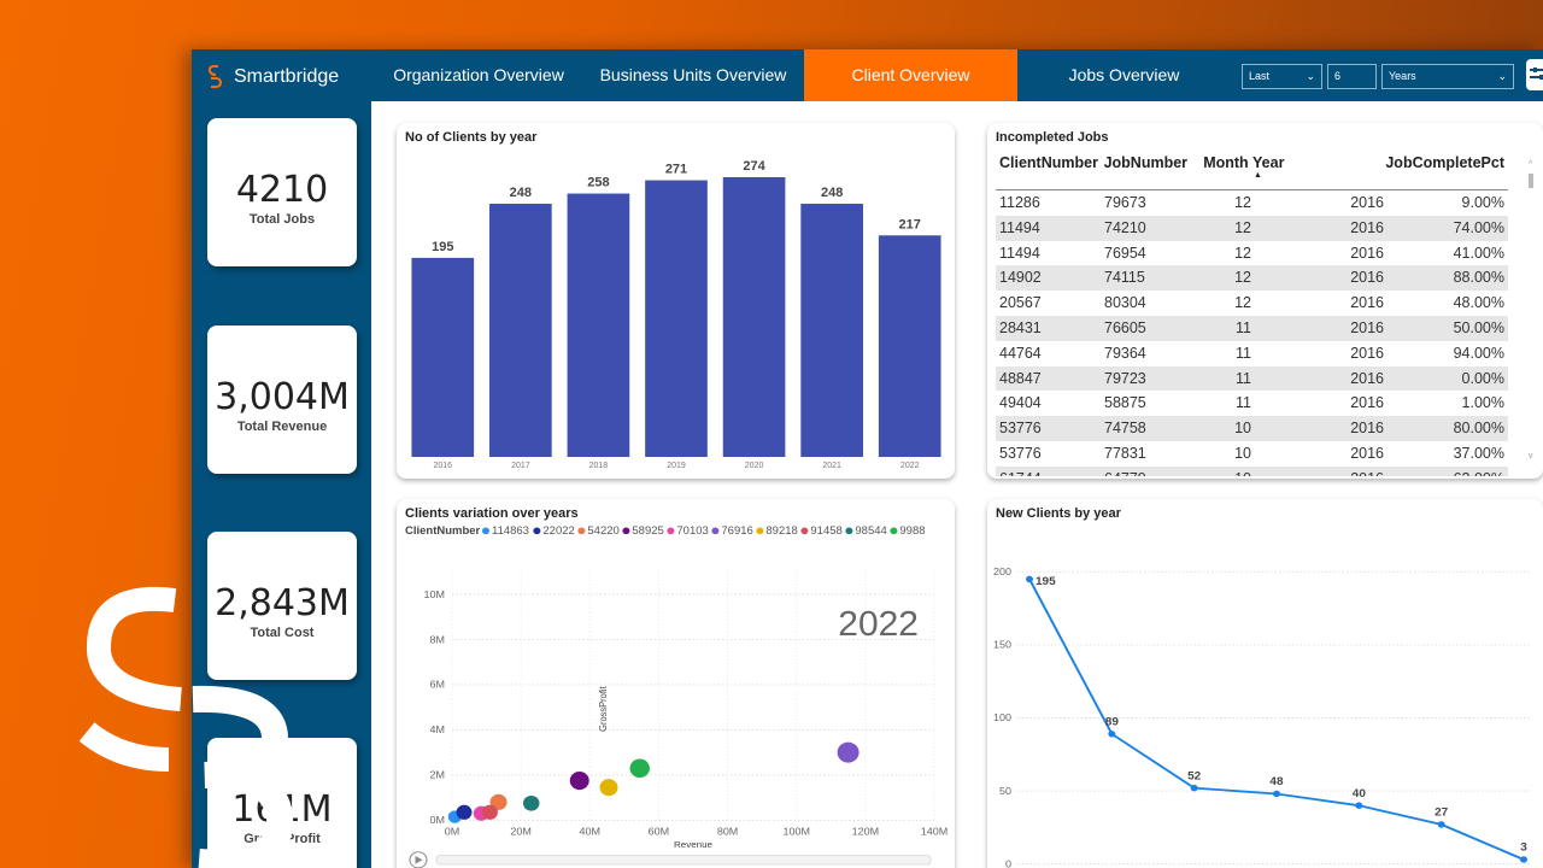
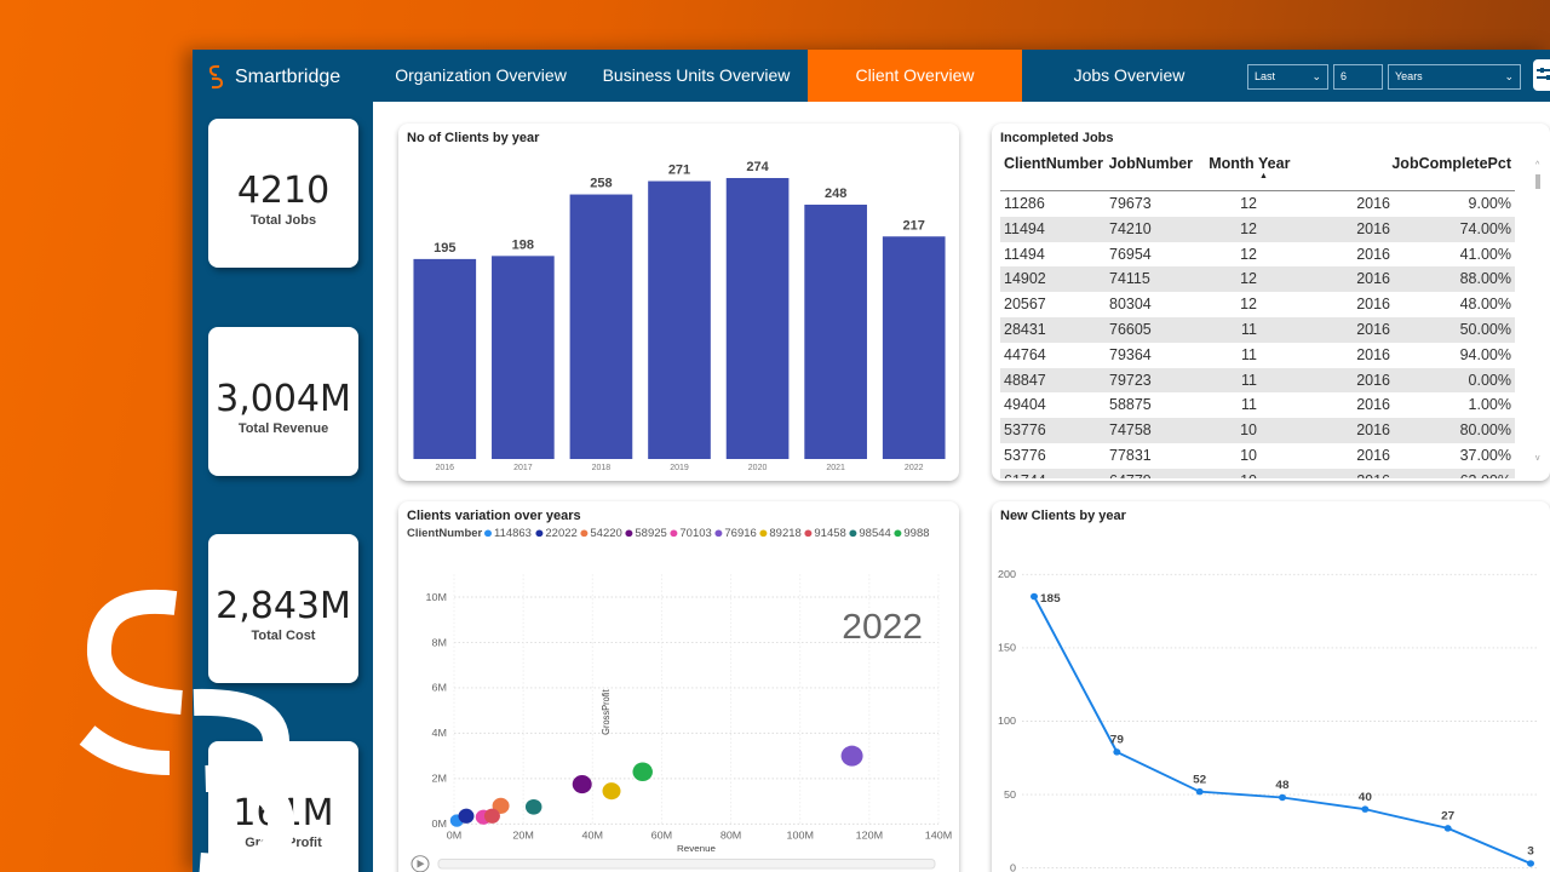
No of Clients by year/2017: 248 -> 198
New Clients by year/2016: 195 -> 185
New Clients by year/2017: 89 -> 79
